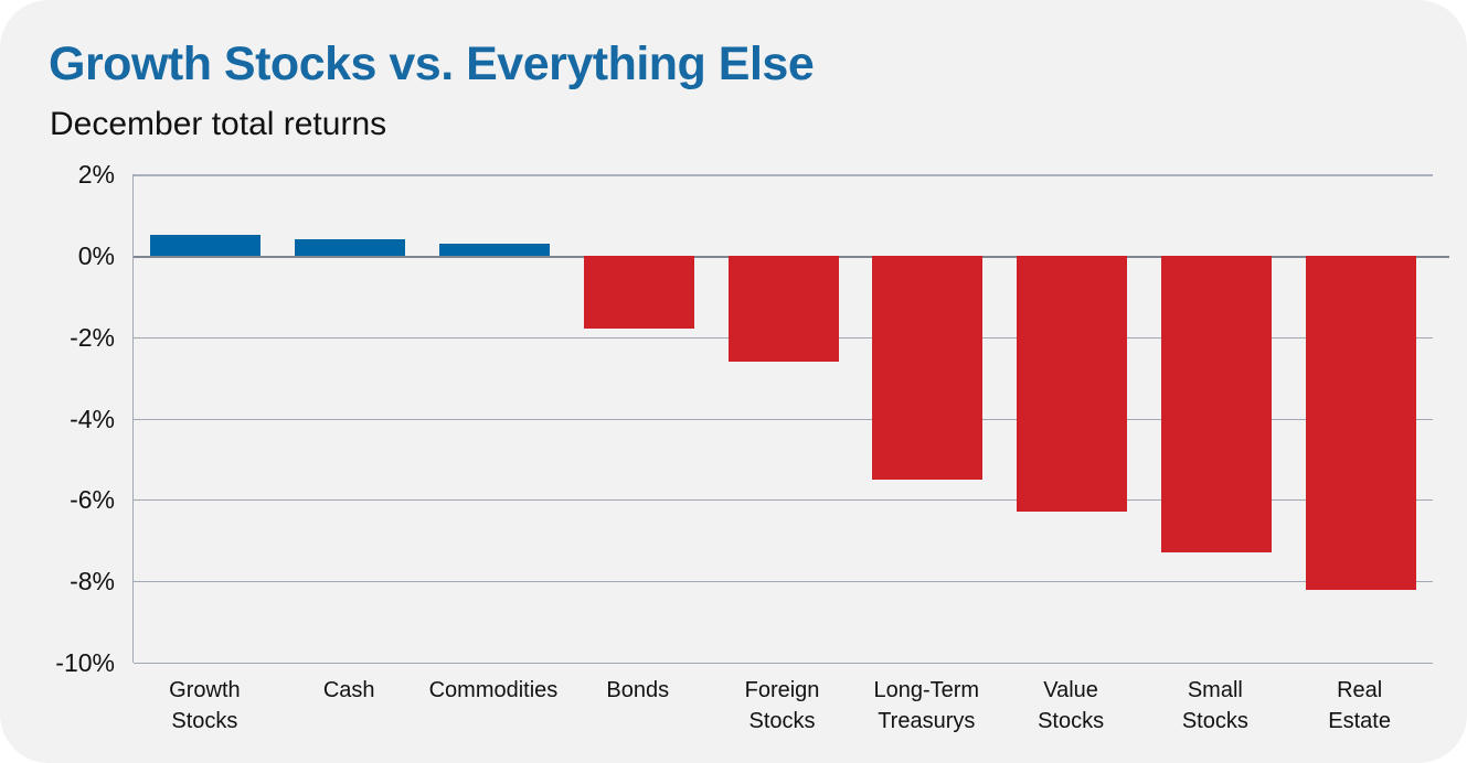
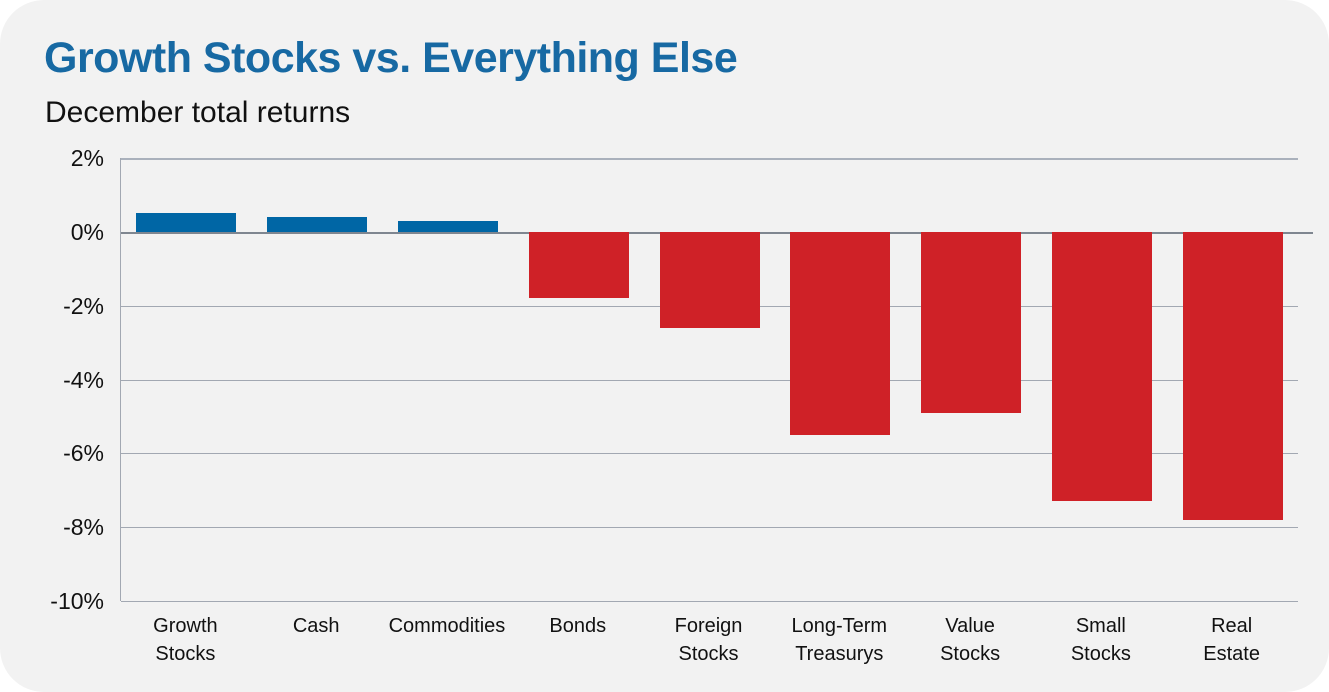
Value Stocks: -6.3% -> -4.9%
Real Estate: -8.2% -> -7.8%
